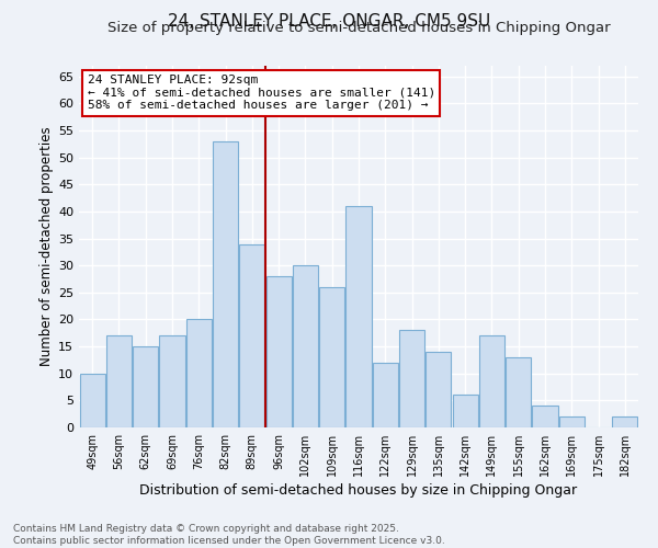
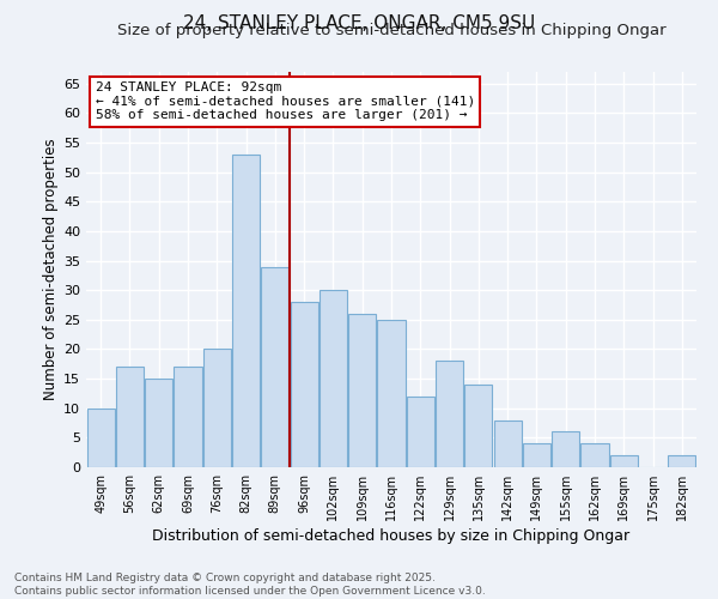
116sqm: 41 -> 25
142sqm: 6 -> 8
149sqm: 17 -> 4
155sqm: 13 -> 6
